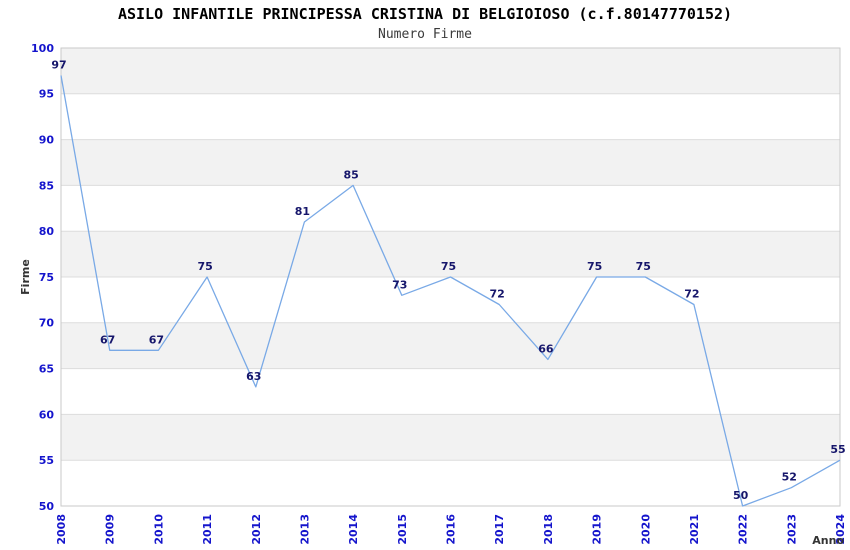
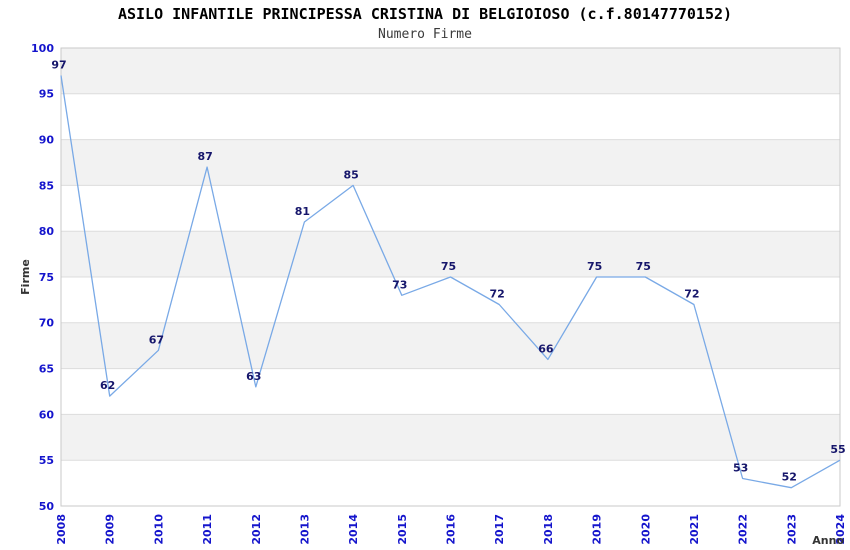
2009: 67 -> 62
2011: 75 -> 87
2022: 50 -> 53
